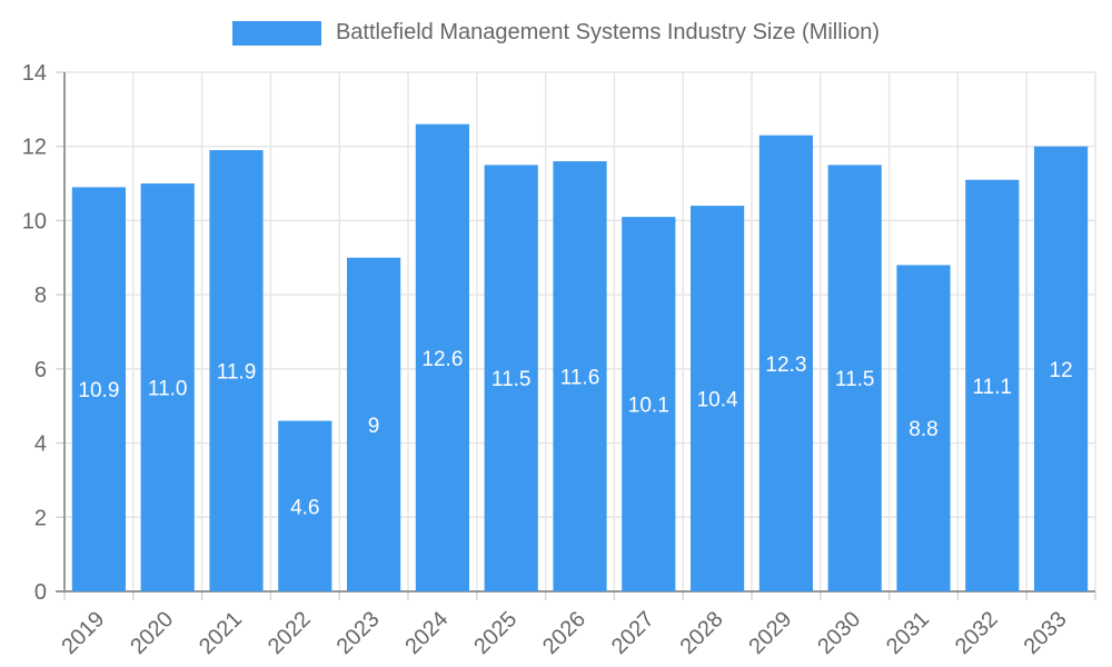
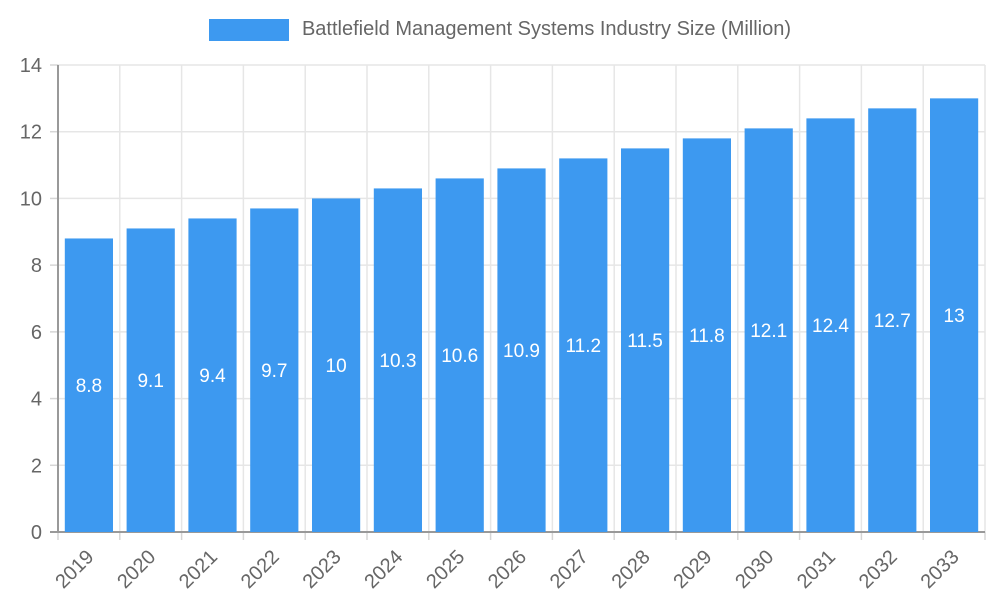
2019: 10.9 -> 8.8
2020: 11.0 -> 9.1
2021: 11.9 -> 9.4
2022: 4.6 -> 9.7
2023: 9 -> 10
2024: 12.6 -> 10.3
2025: 11.5 -> 10.6
2026: 11.6 -> 10.9
2027: 10.1 -> 11.2
2028: 10.4 -> 11.5
2029: 12.3 -> 11.8
2030: 11.5 -> 12.1
2031: 8.8 -> 12.4
2032: 11.1 -> 12.7
2033: 12 -> 13
